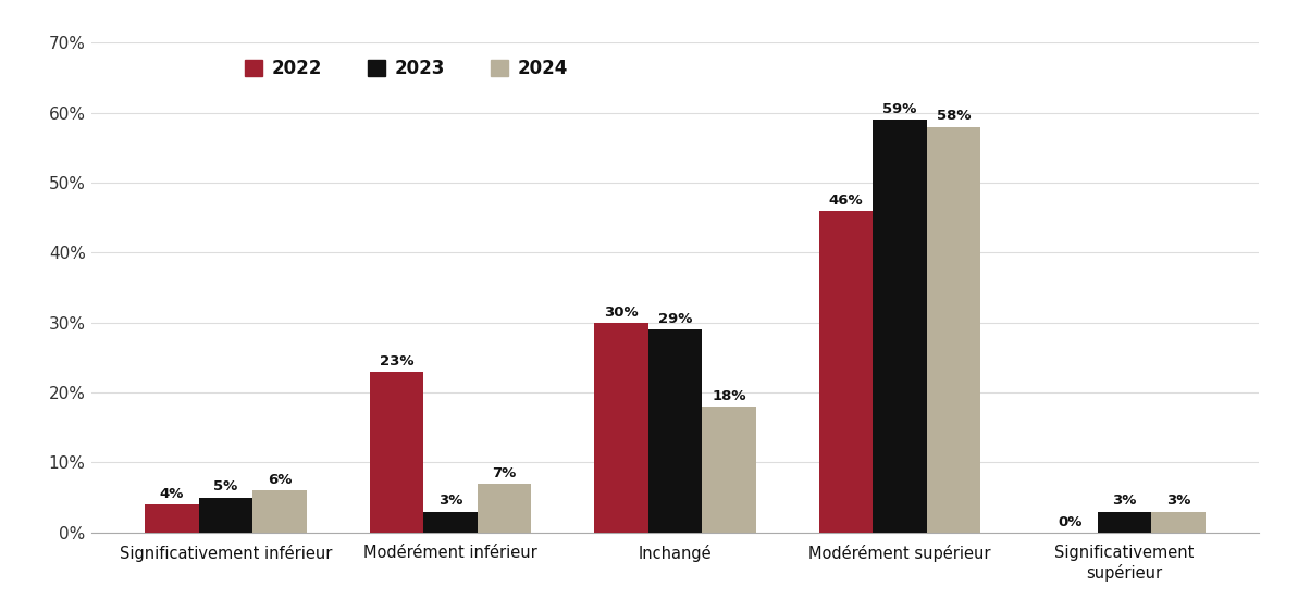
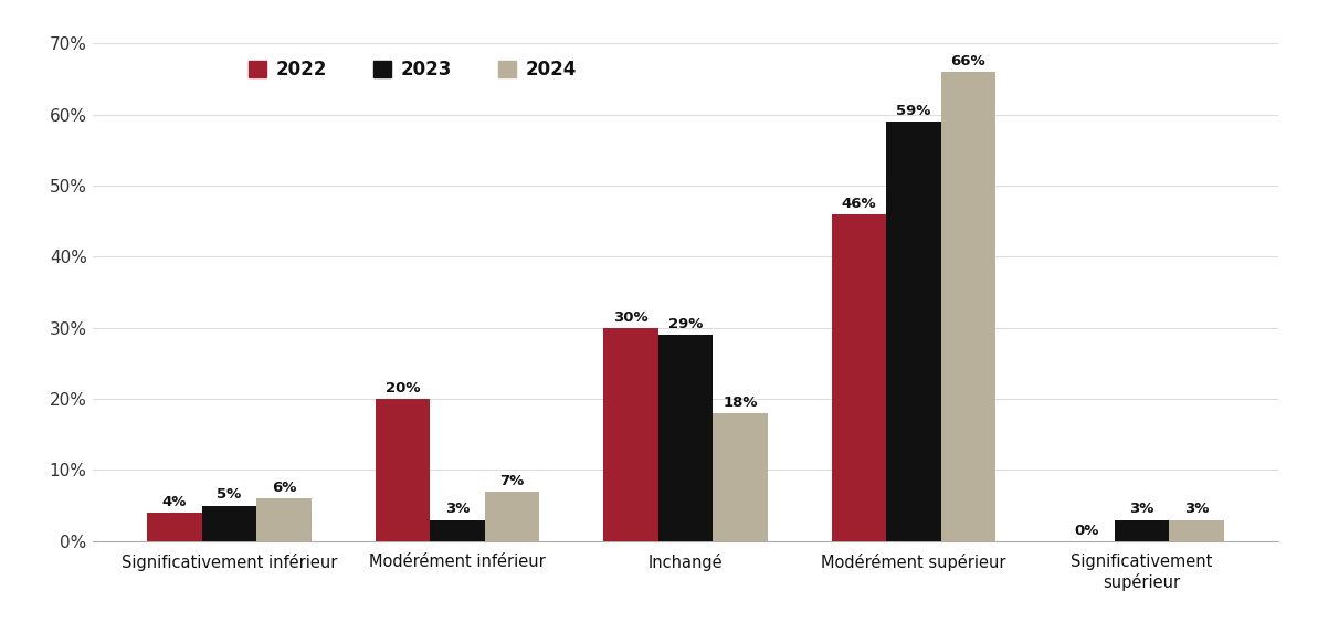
2022/Modérément inférieur: 23% -> 20%
2024/Modérément supérieur: 58% -> 66%
